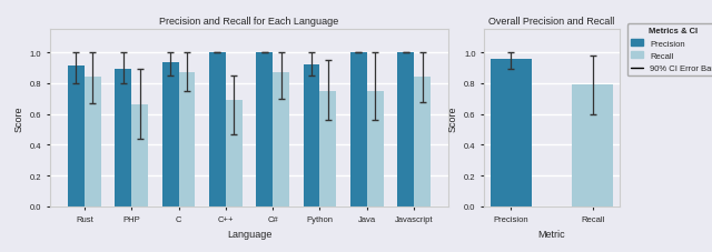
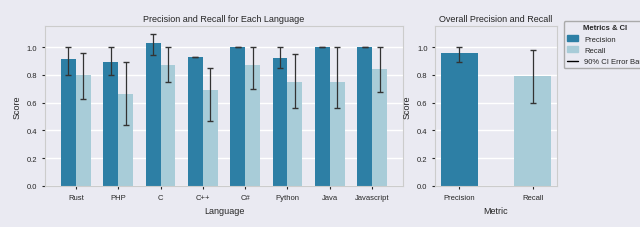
Precision and Recall for Each Language/Recall/Rust: 0.84 -> 0.80
Precision and Recall for Each Language/Precision/C: 0.94 -> 1.03
Precision and Recall for Each Language/Precision/C++: 1.00 -> 0.93
